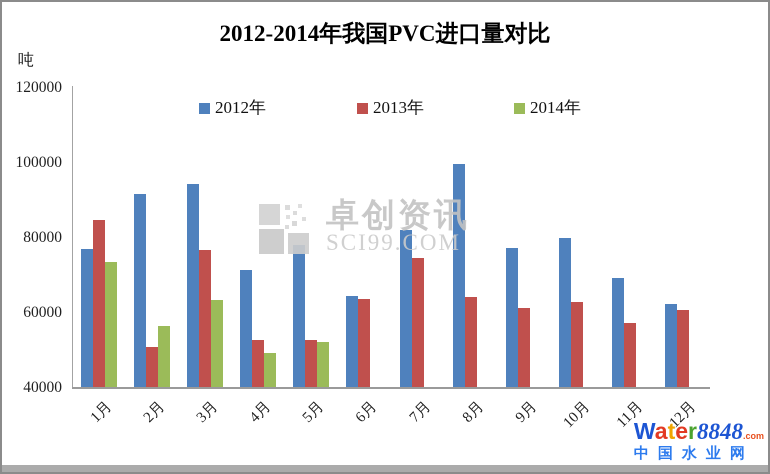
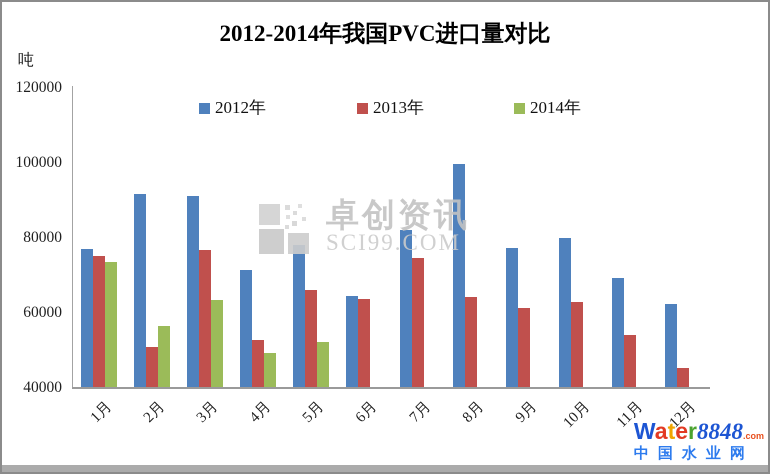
2013年/1月: 84000 -> 75000
2012年/3月: 94000 -> 91000
2013年/5月: 52000 -> 66000
2013年/11月: 57000 -> 54000
2013年/12月: 60000 -> 45000
